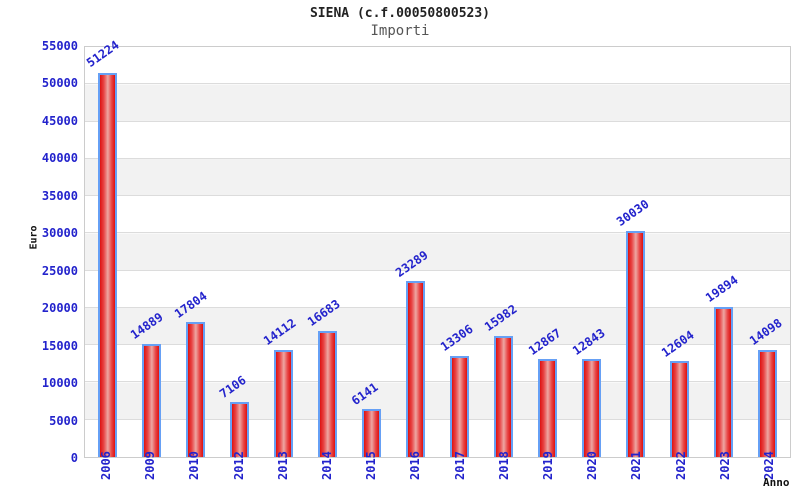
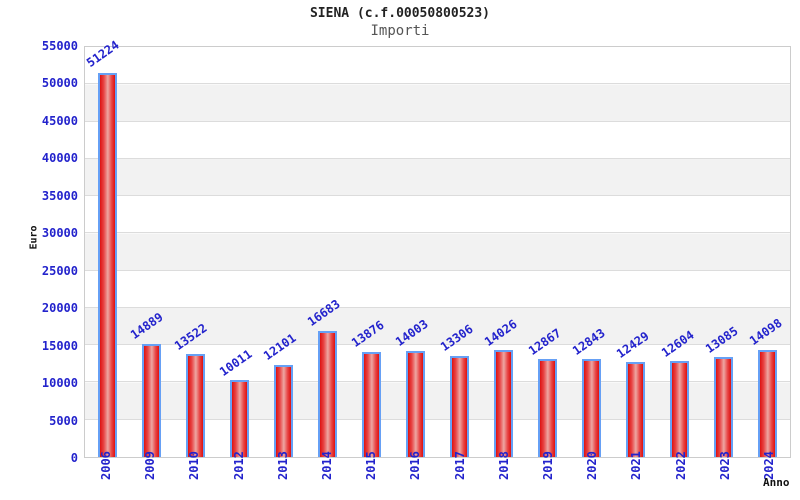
2010: 17804 -> 13522
2012: 7106 -> 10011
2013: 14112 -> 12101
2015: 6141 -> 13876
2016: 23289 -> 14003
2018: 15982 -> 14026
2021: 30030 -> 12429
2023: 19894 -> 13085
